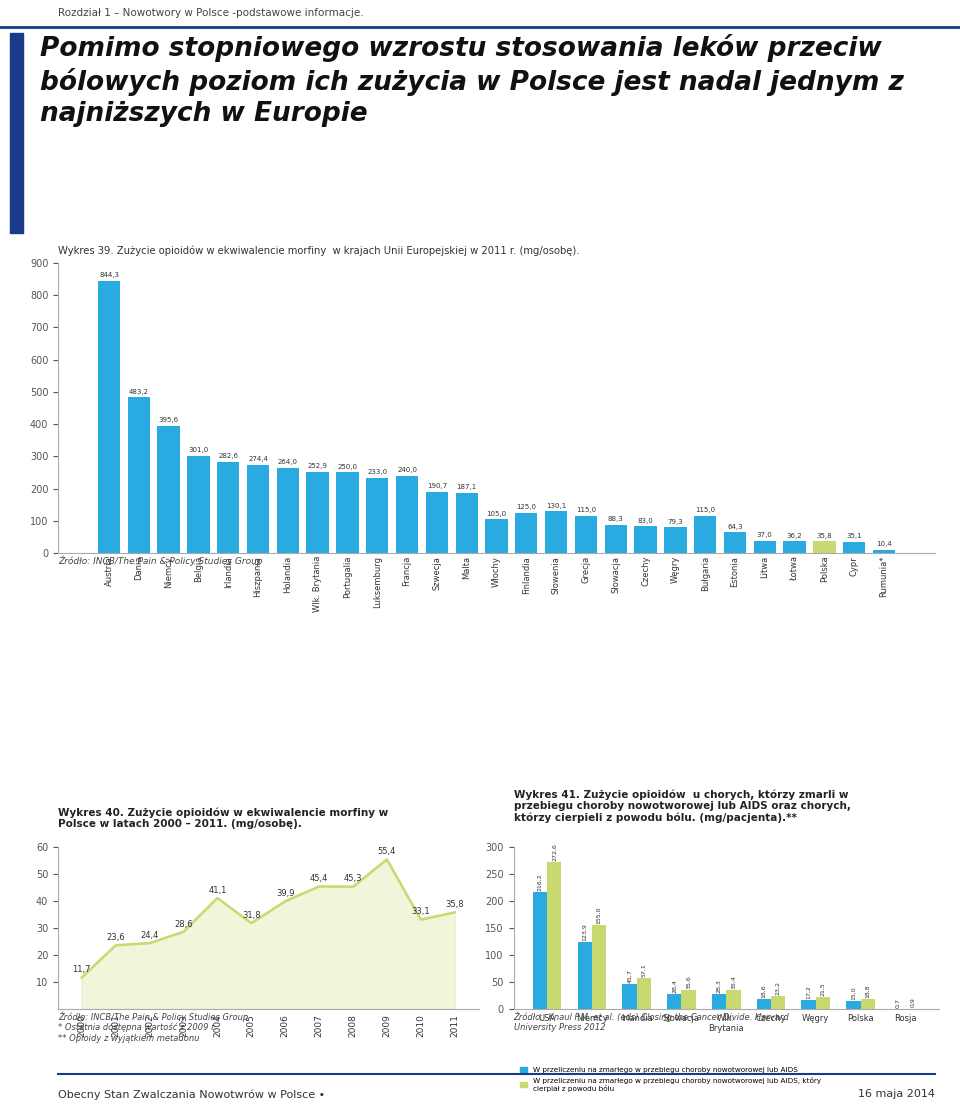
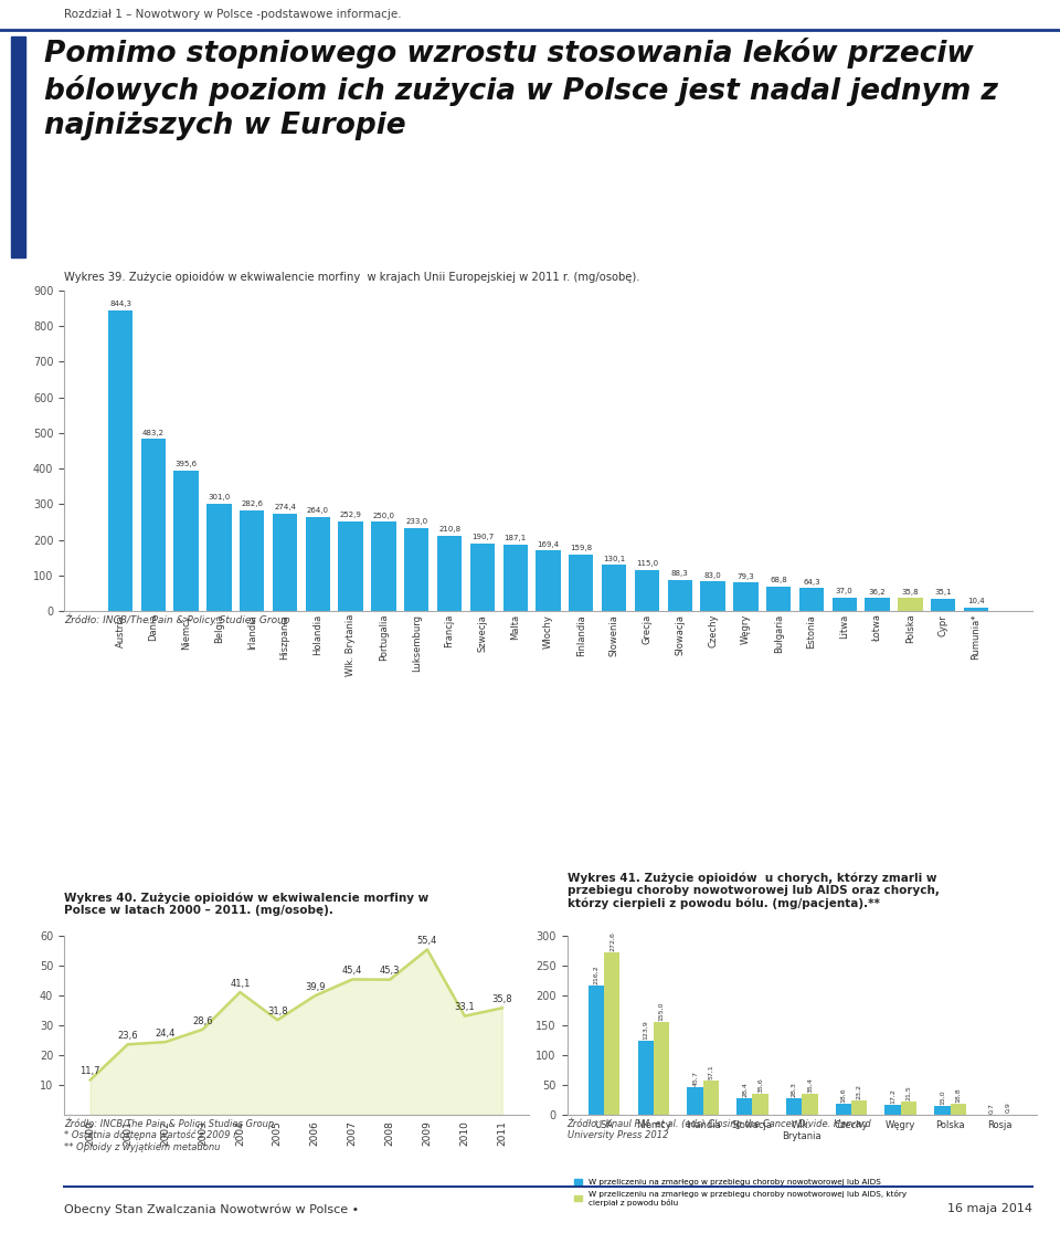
Francja: 240 -> 211
Włochy: 105 -> 169
Finlandia: 125 -> 160
Bułgaria: 115 -> 69
